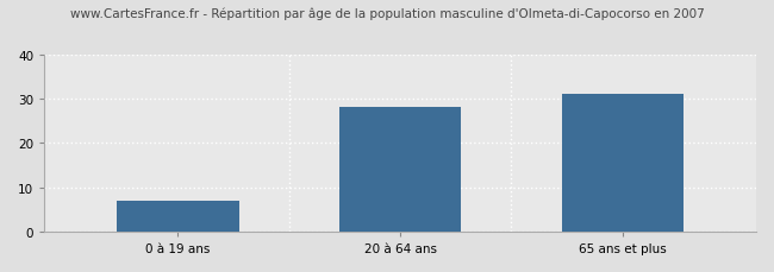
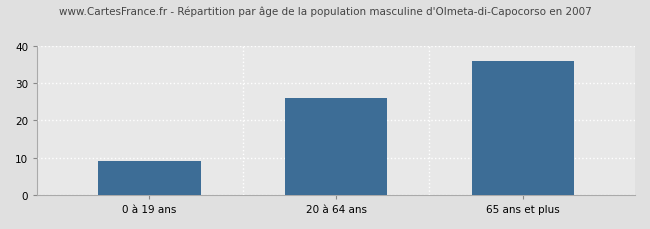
0 à 19 ans: 7 -> 9
20 à 64 ans: 28 -> 26
65 ans et plus: 31 -> 36
